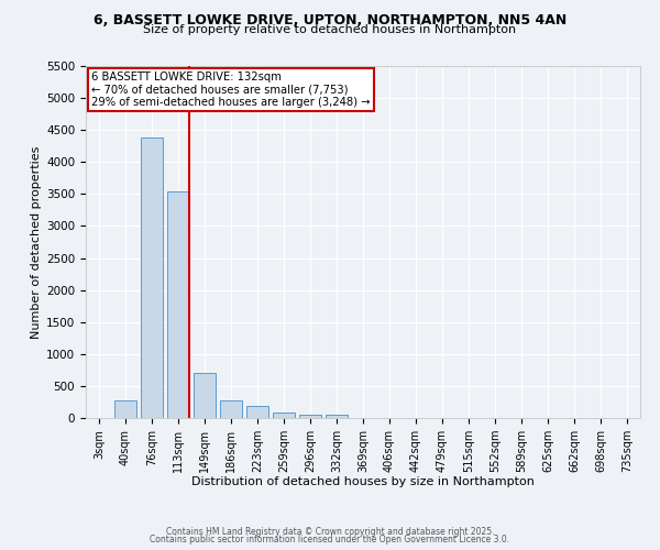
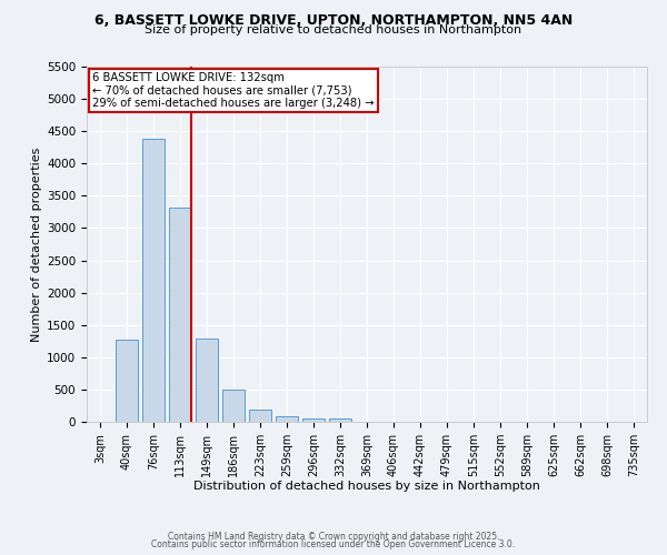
40sqm: 280 -> 1270
113sqm: 3540 -> 3310
149sqm: 700 -> 1290
186sqm: 280 -> 490
